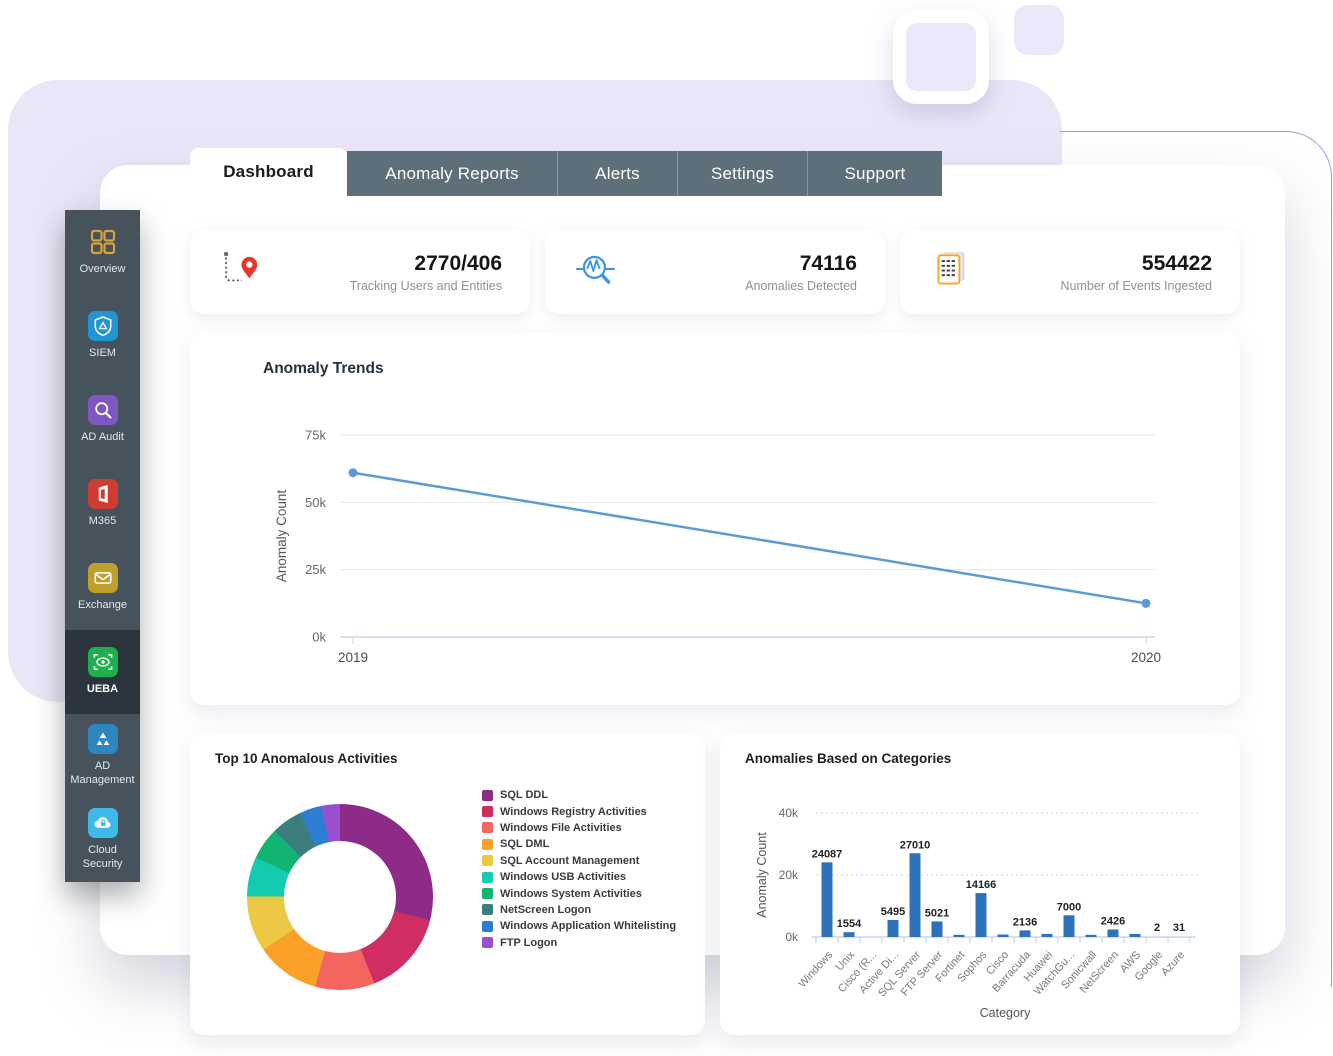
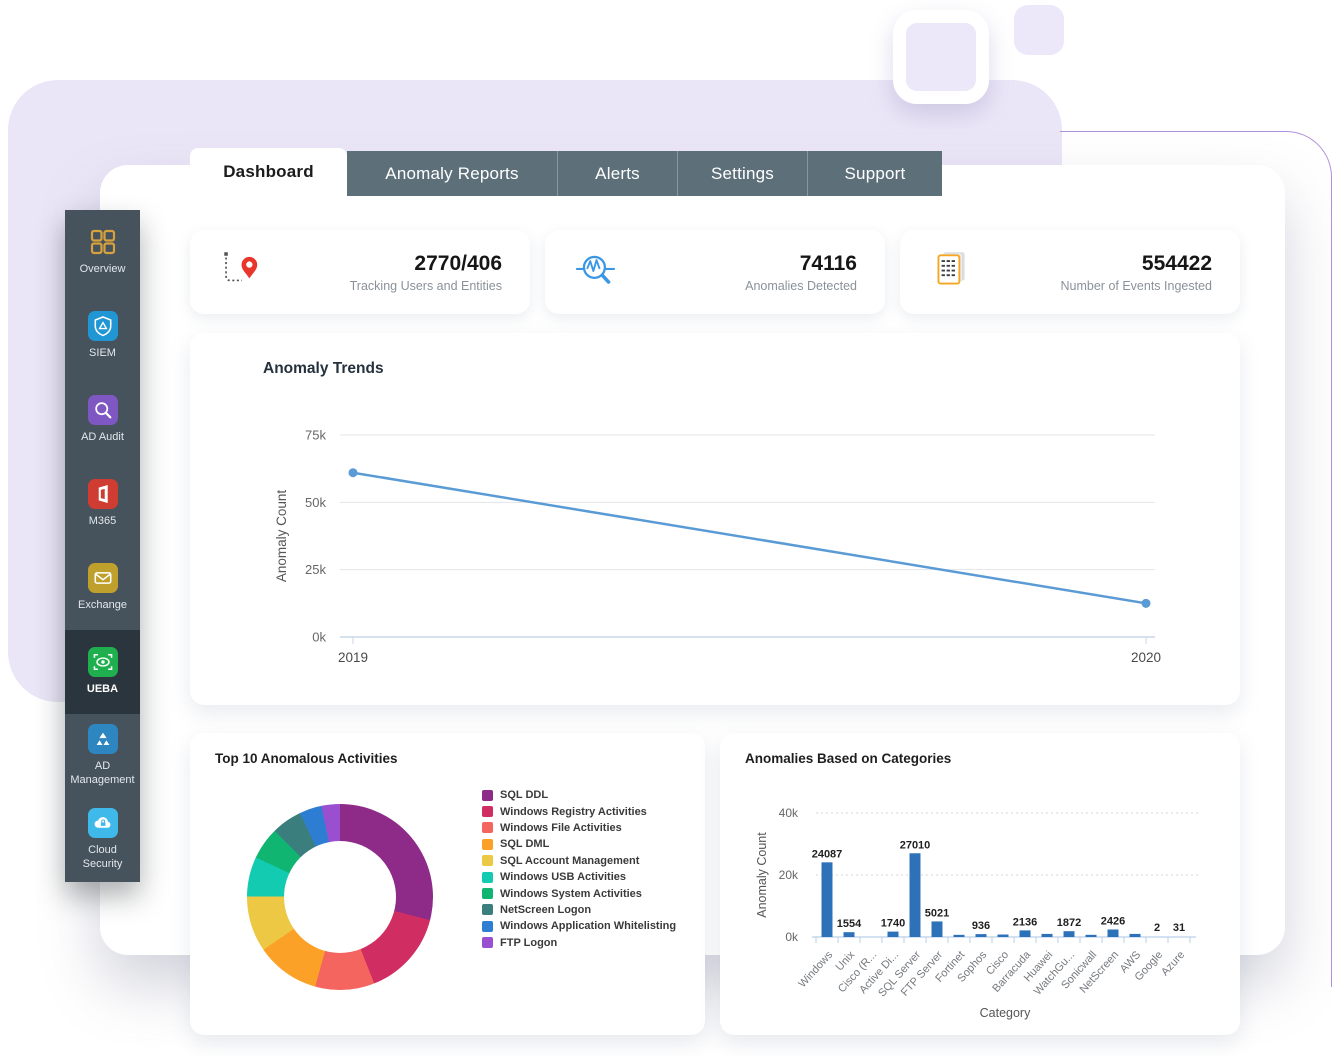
Anomalies Based on Categories/Active Di...: 5495 -> 1740
Anomalies Based on Categories/Sophos: 14166 -> 936
Anomalies Based on Categories/WatchGu...: 7000 -> 1872
